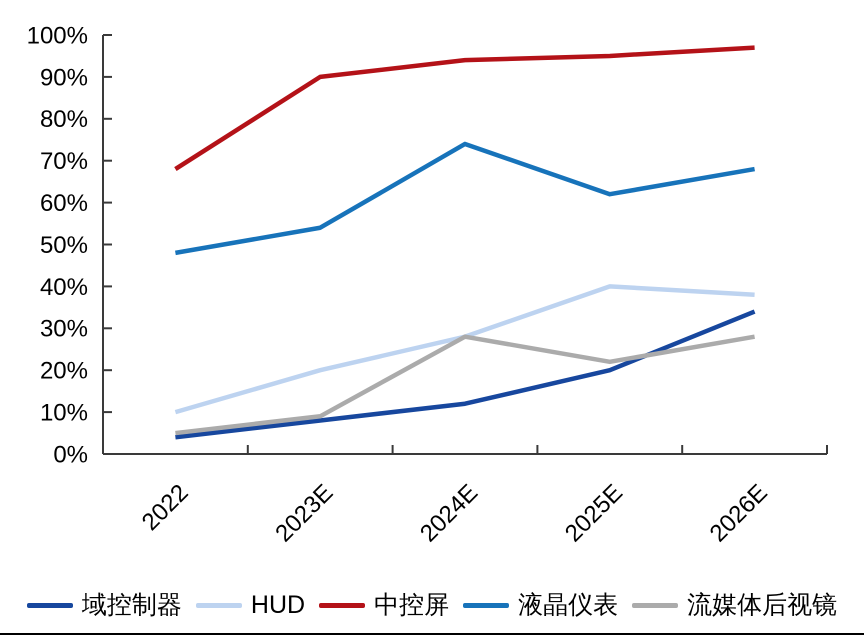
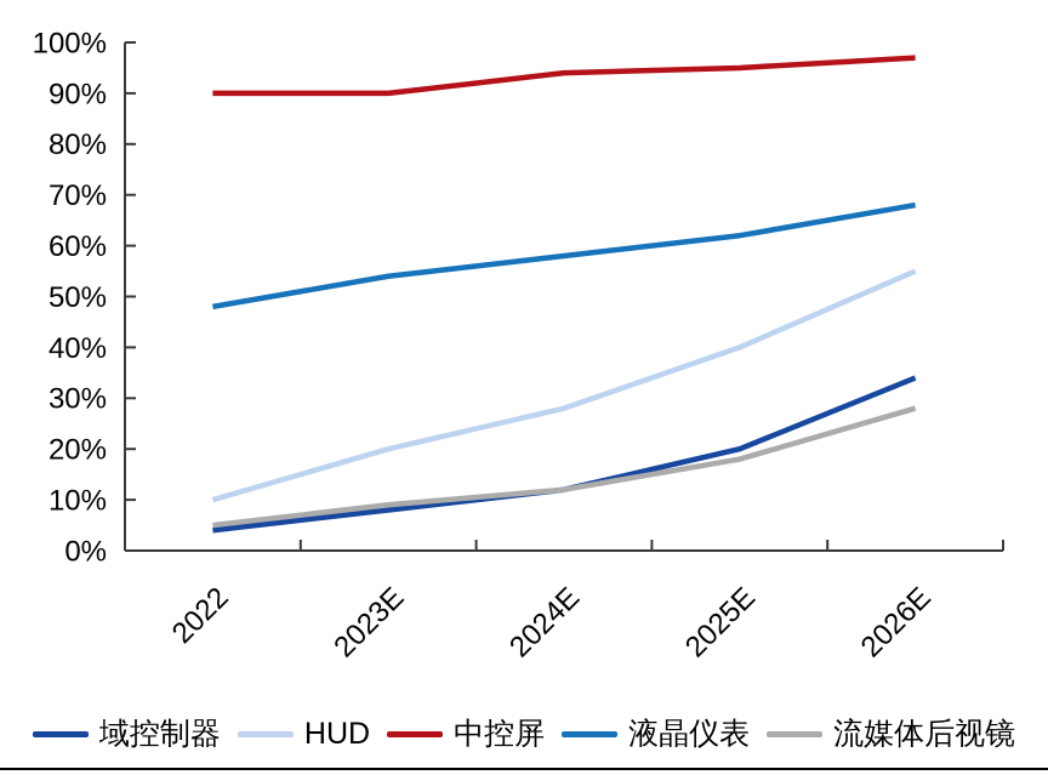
中控屏/2022: 68% -> 90%
液晶仪表/2024E: 74% -> 58%
流媒体后视镜/2024E: 28% -> 12%
流媒体后视镜/2025E: 22% -> 18%
HUD/2026E: 38% -> 55%
